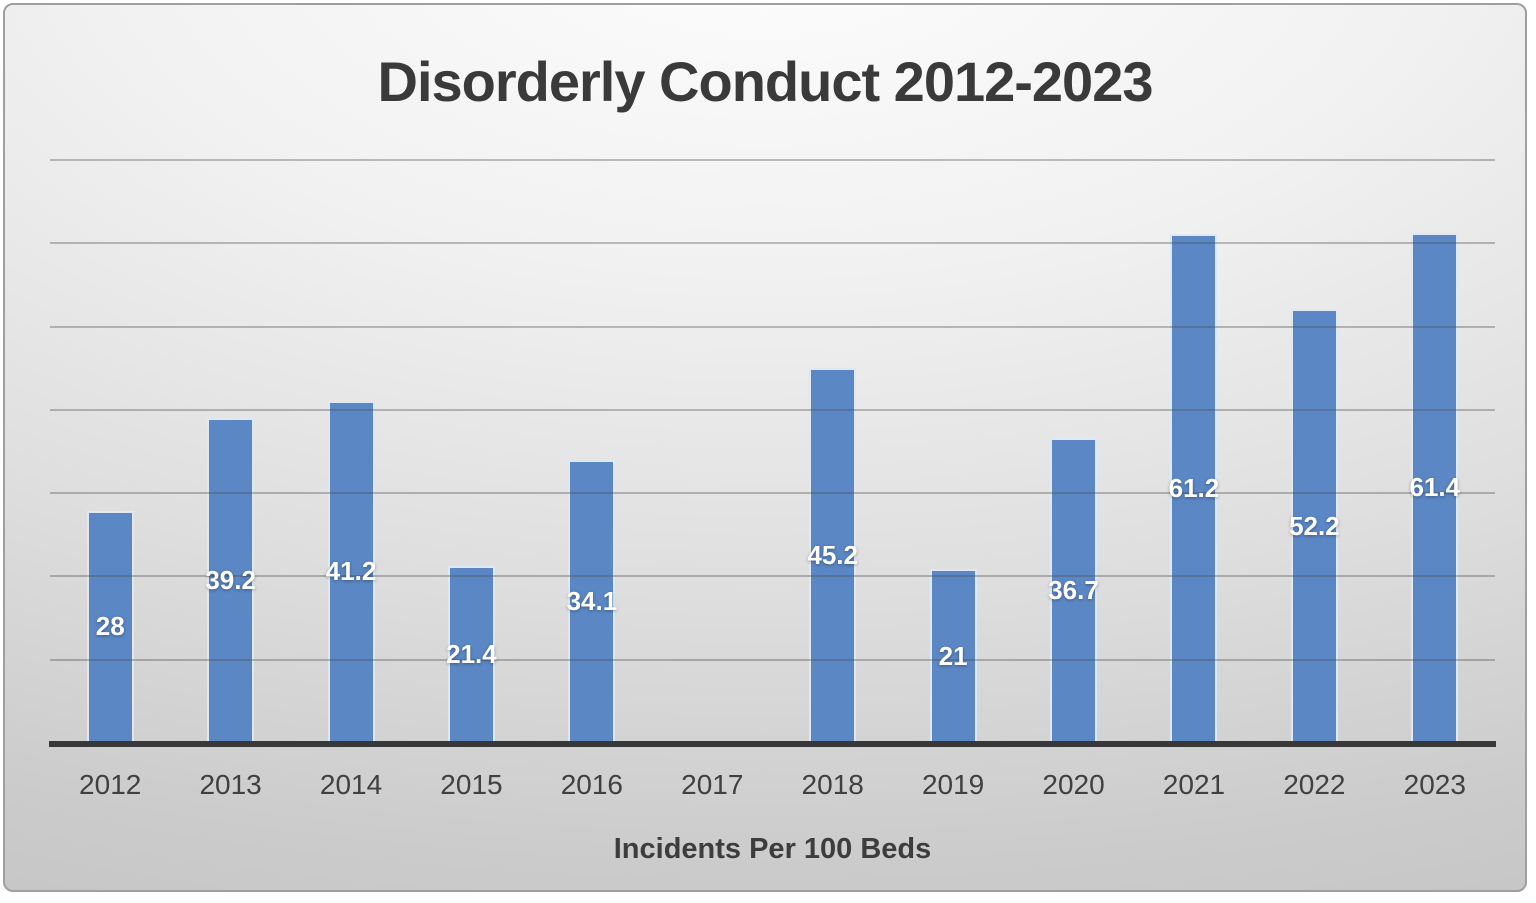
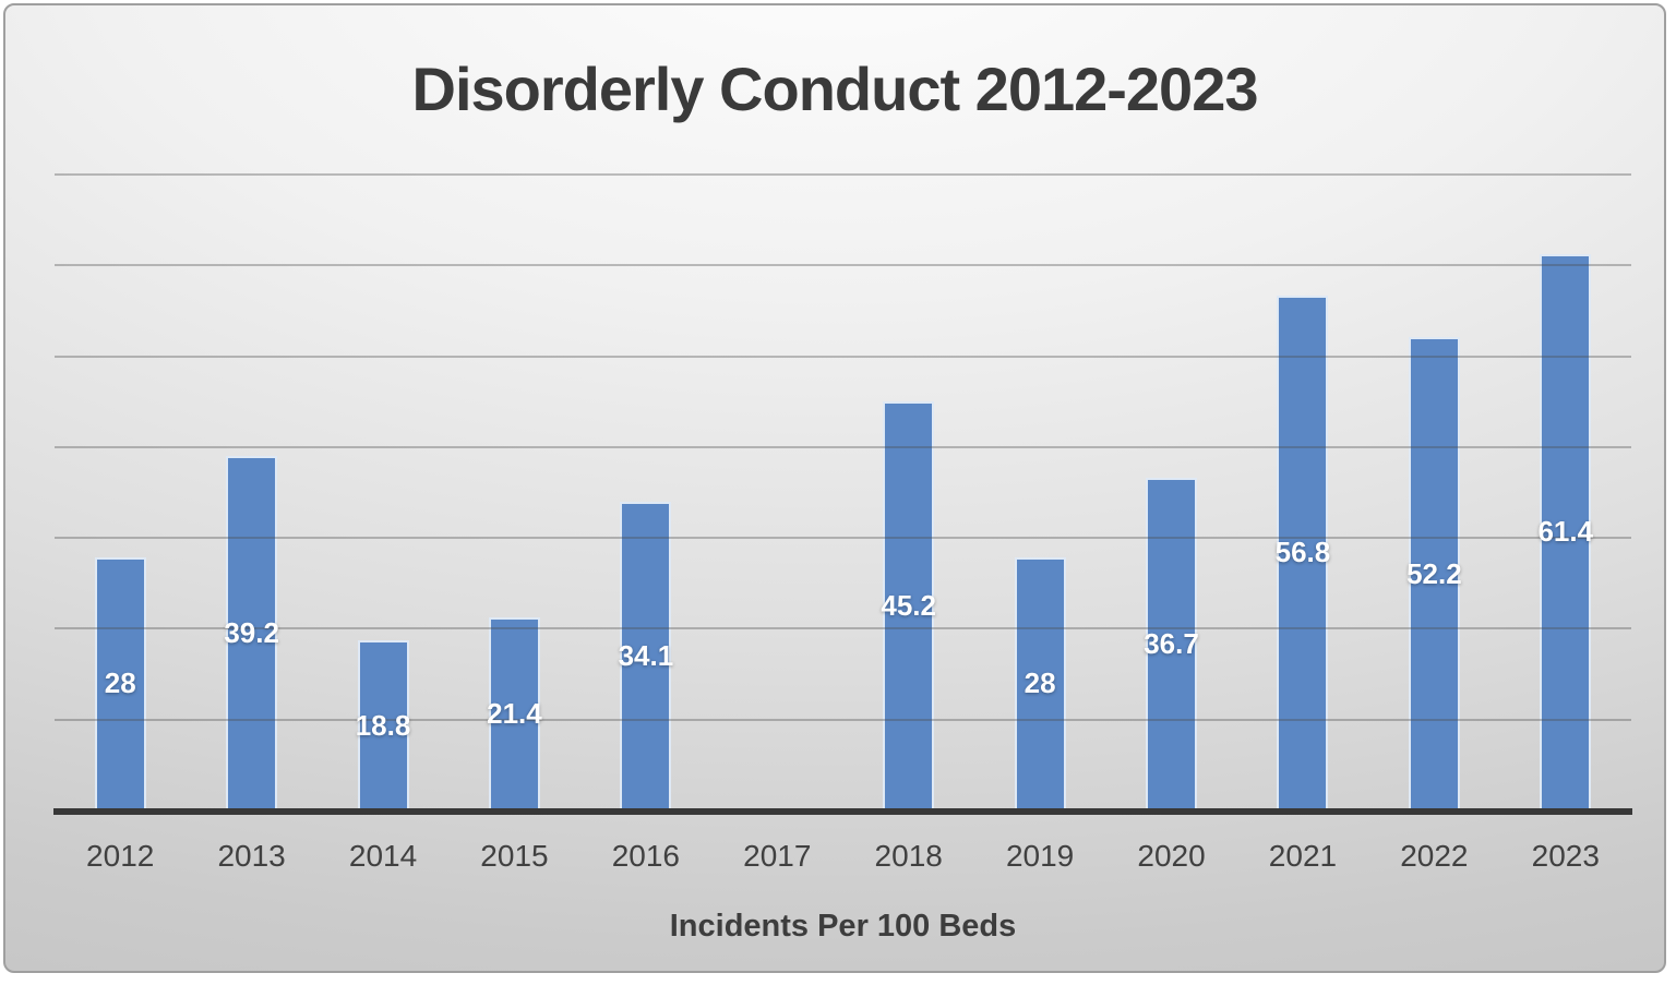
2014: 41.2 -> 18.8
2019: 21 -> 28
2021: 61.2 -> 56.8
